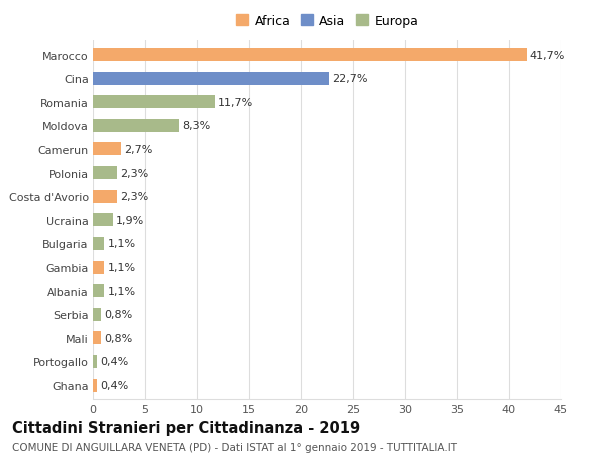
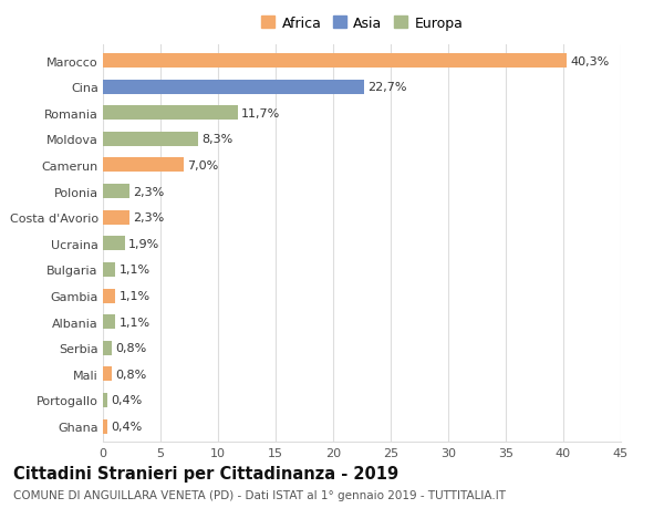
Marocco: 41,7% -> 40,3%
Camerun: 2,7% -> 7,0%
